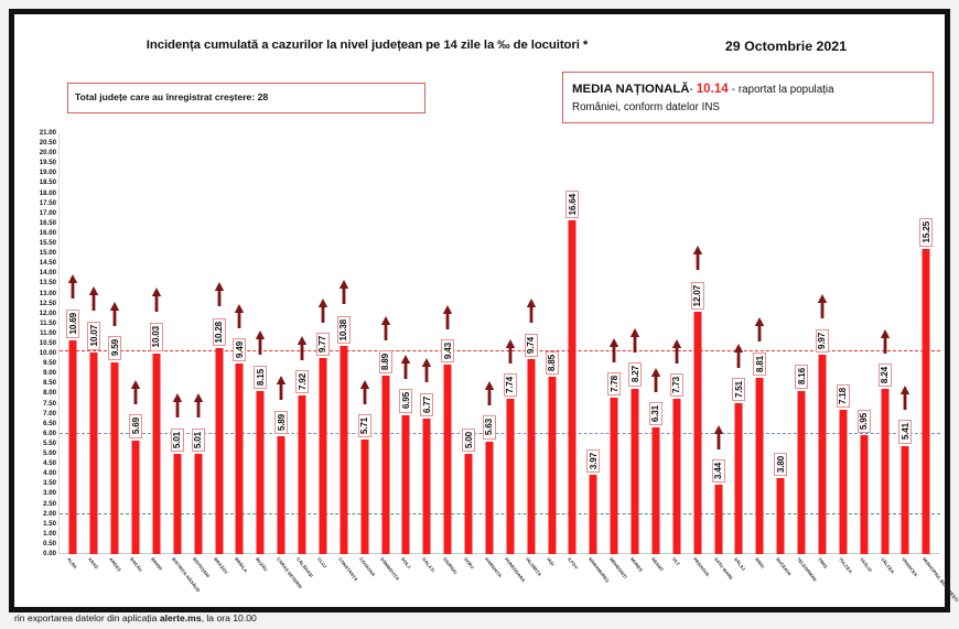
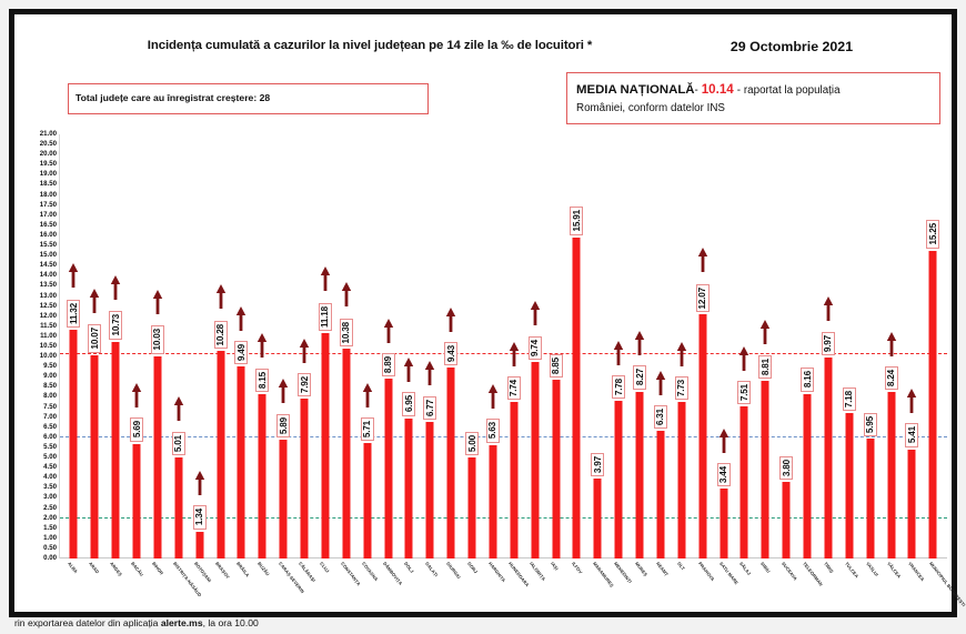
ALBA: 10.69 -> 11.32
ARGEȘ: 9.59 -> 10.73
BOTOȘANI: 5.01 -> 1.34
CLUJ: 9.77 -> 11.18
ILFOV: 16.64 -> 15.91
